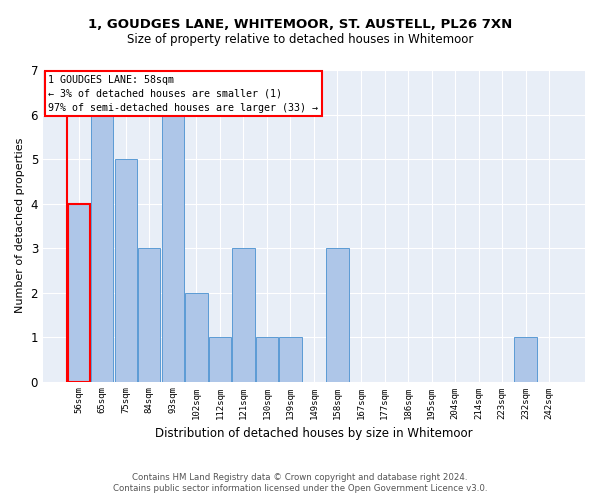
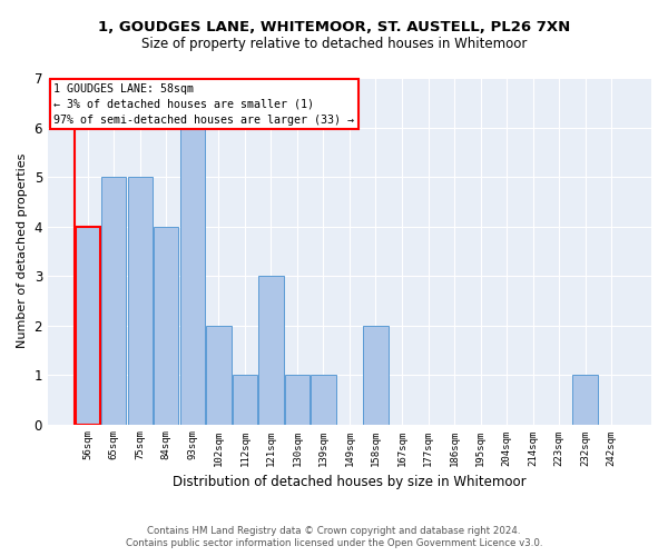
65sqm: 6 -> 5
84sqm: 3 -> 4
158sqm: 3 -> 2
